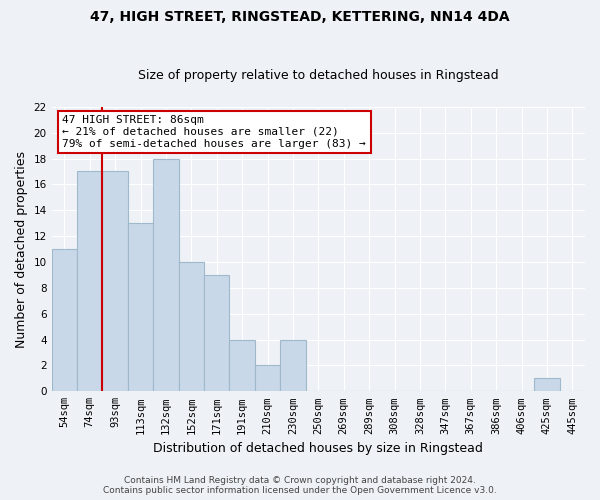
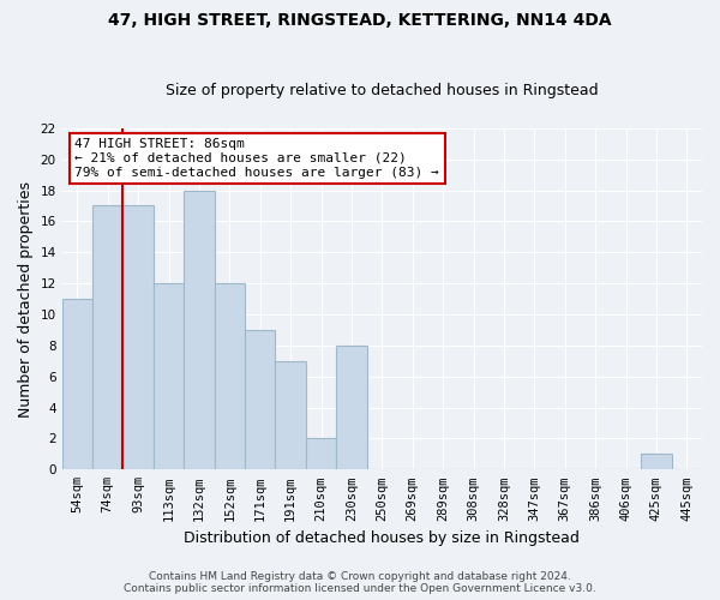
113sqm: 13 -> 12
152sqm: 10 -> 12
191sqm: 4 -> 7
230sqm: 4 -> 8
